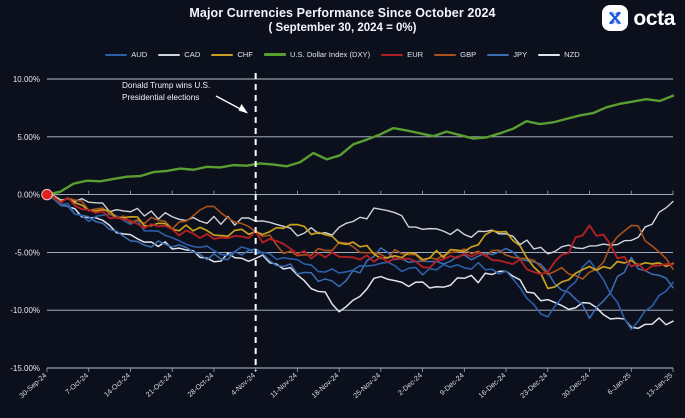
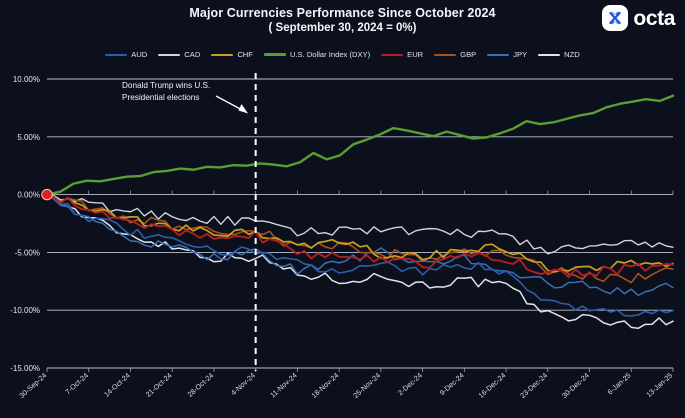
AUD/14-Oct-24: -2.3% -> -3.2%
GBP/28-Oct-24: -1.0% -> -3.1%
CHF/11-Nov-24: -2.8% -> -4.5%
GBP/11-Nov-24: -5.6% -> -4.7%
JPY/18-Nov-24: -7.9% -> -5.8%
NZD/18-Nov-24: -9.8% -> -7.3%
CAD/25-Nov-24: -1.0% -> -3.0%
U.S. Dollar Index (DXY)/2-Dec-24: 4.9% -> 6.0%
U.S. Dollar Index (DXY)/9-Dec-24: 1.0% -> 5.1%
CHF/16-Dec-24: -2.9% -> -4.7%
JPY/16-Dec-24: -4.7% -> -6.7%
NZD/16-Dec-24: -6.9% -> -8.0%
CHF/23-Dec-24: -8.0% -> -6.5%
AUD/23-Dec-24: -10.8% -> -9.3%
JPY/23-Dec-24: -6.7% -> -7.7%
NZD/23-Dec-24: -9.4% -> -10.3%
EUR/30-Dec-24: -2.6% -> -6.8%
AUD/30-Dec-24: -5.4% -> -9.8%
JPY/30-Dec-24: -10.6% -> -8.0%
NZD/30-Dec-24: -9.7% -> -10.8%
GBP/6-Jan-25: -2.4% -> -7.3%
AUD/6-Jan-25: -11.6% -> -10.4%
JPY/6-Jan-25: -5.6% -> -8.3%
CAD/13-Jan-25: -0.6% -> -4.5%
AUD/13-Jan-25: -7.6% -> -10.1%
